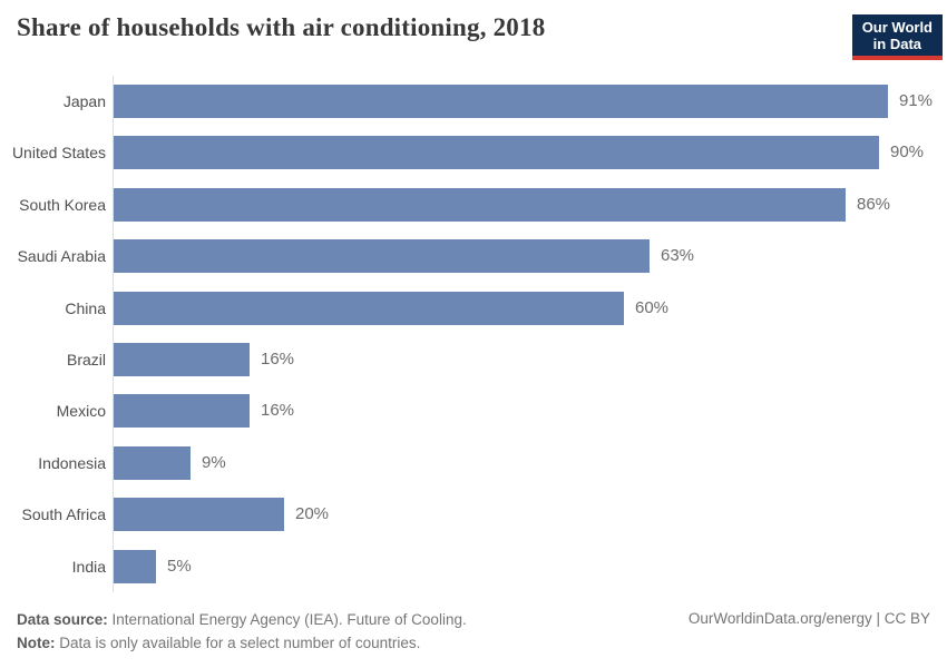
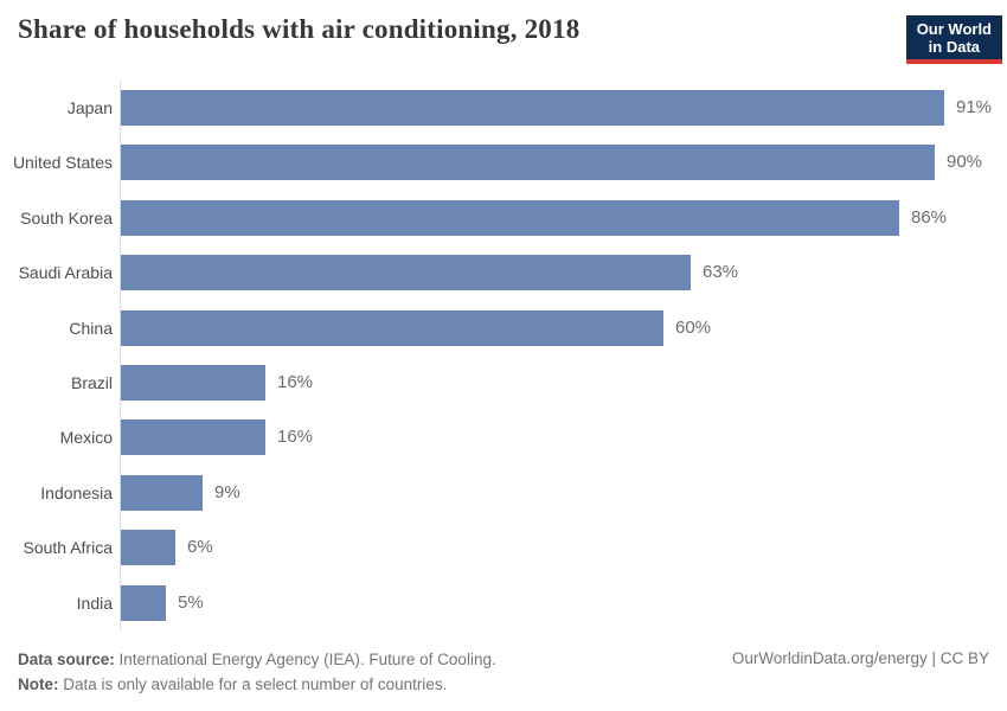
South Africa: 20% -> 6%
